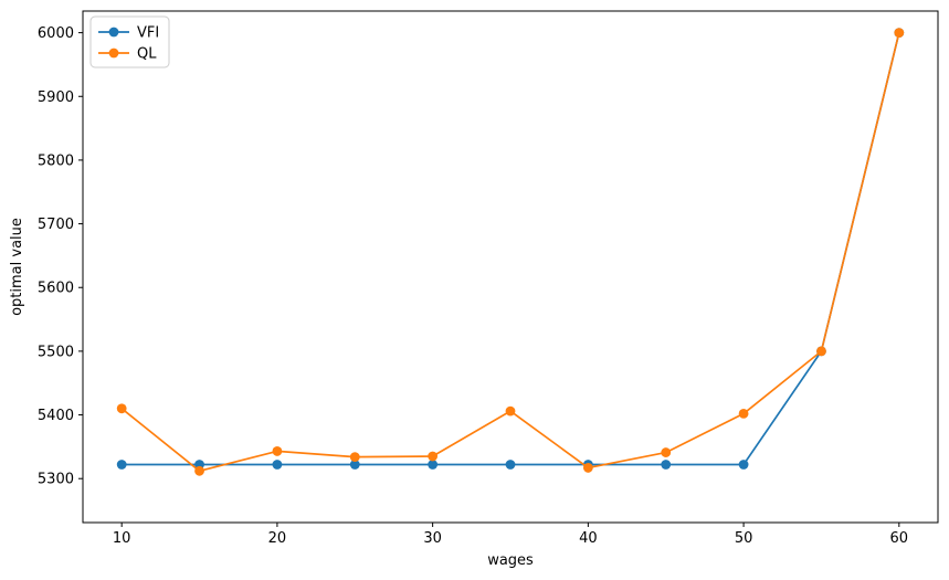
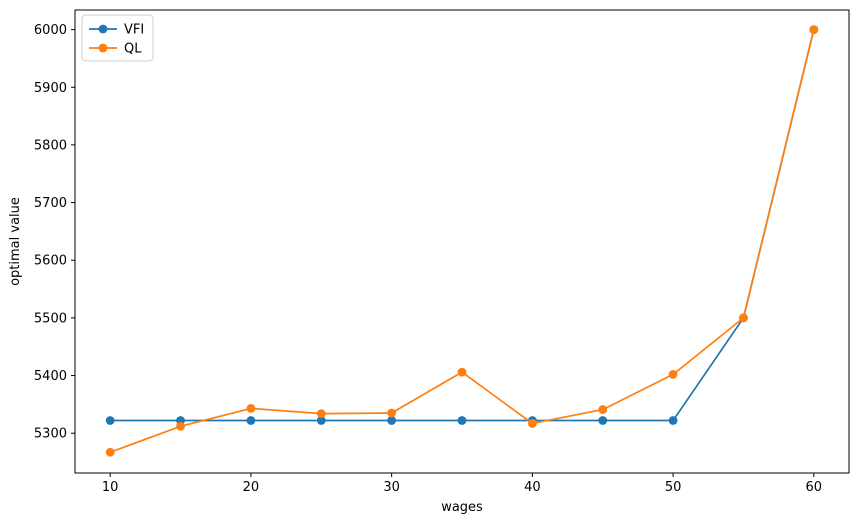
QL/10: 5410 -> 5270
